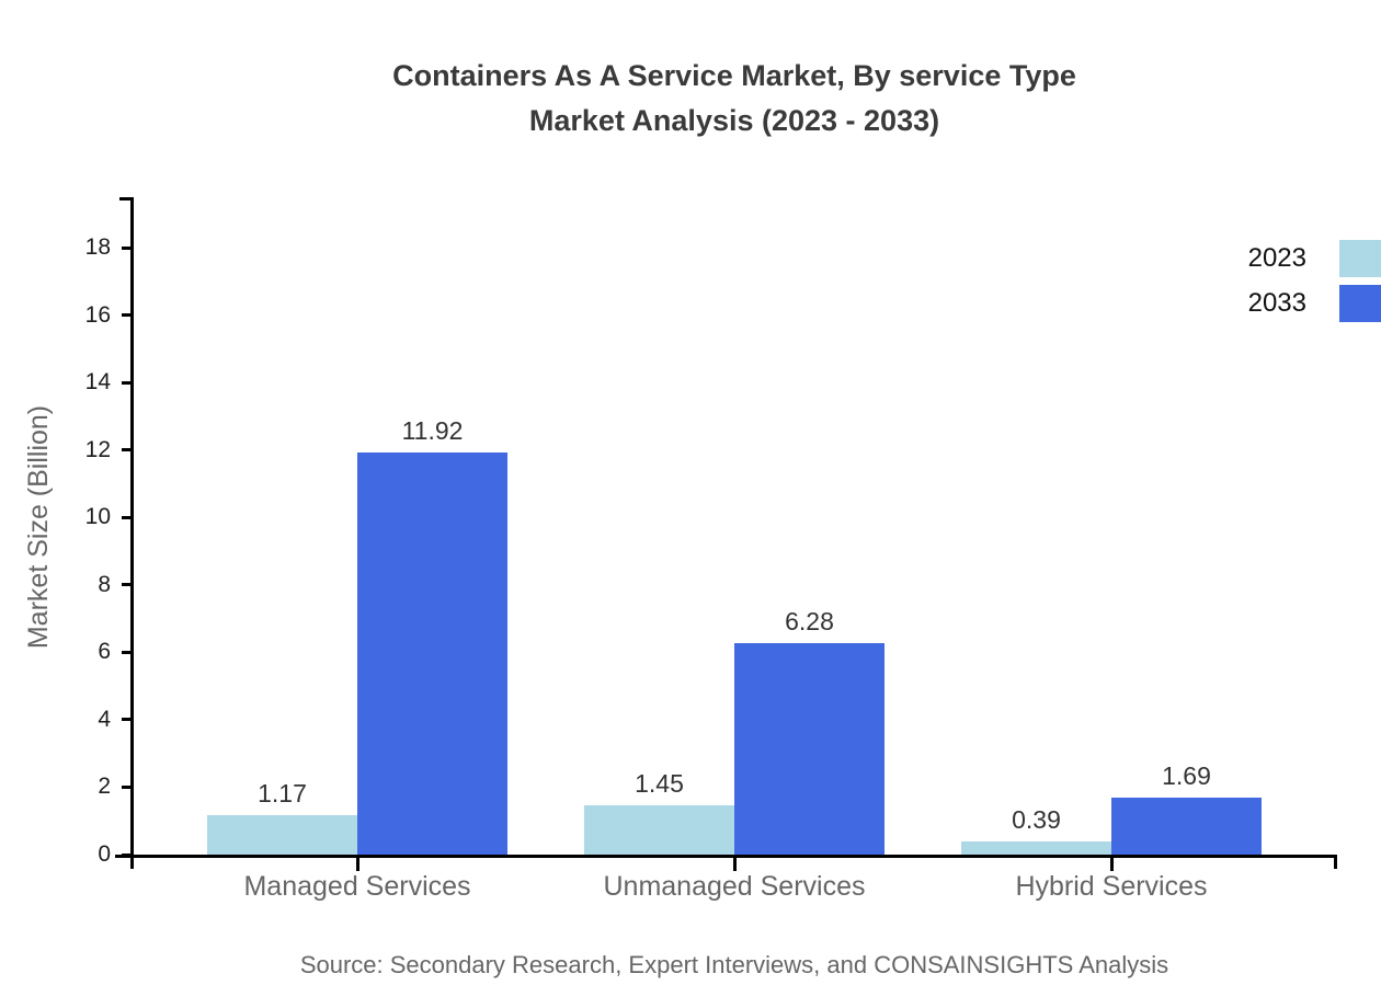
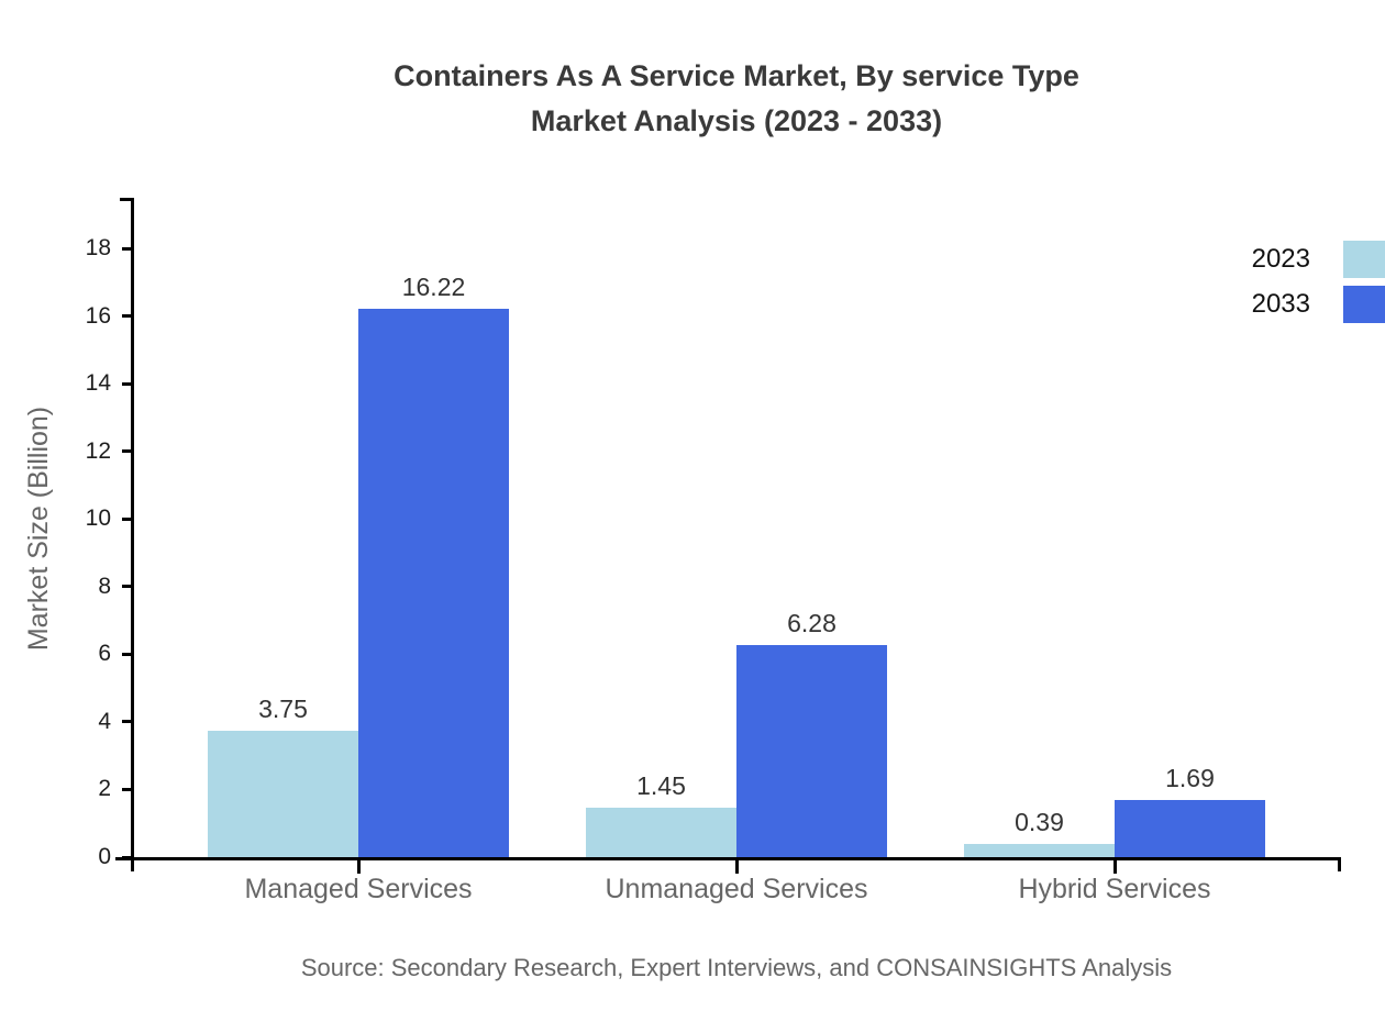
2023/Managed Services: 1.17 -> 3.75
2033/Managed Services: 11.92 -> 16.22
